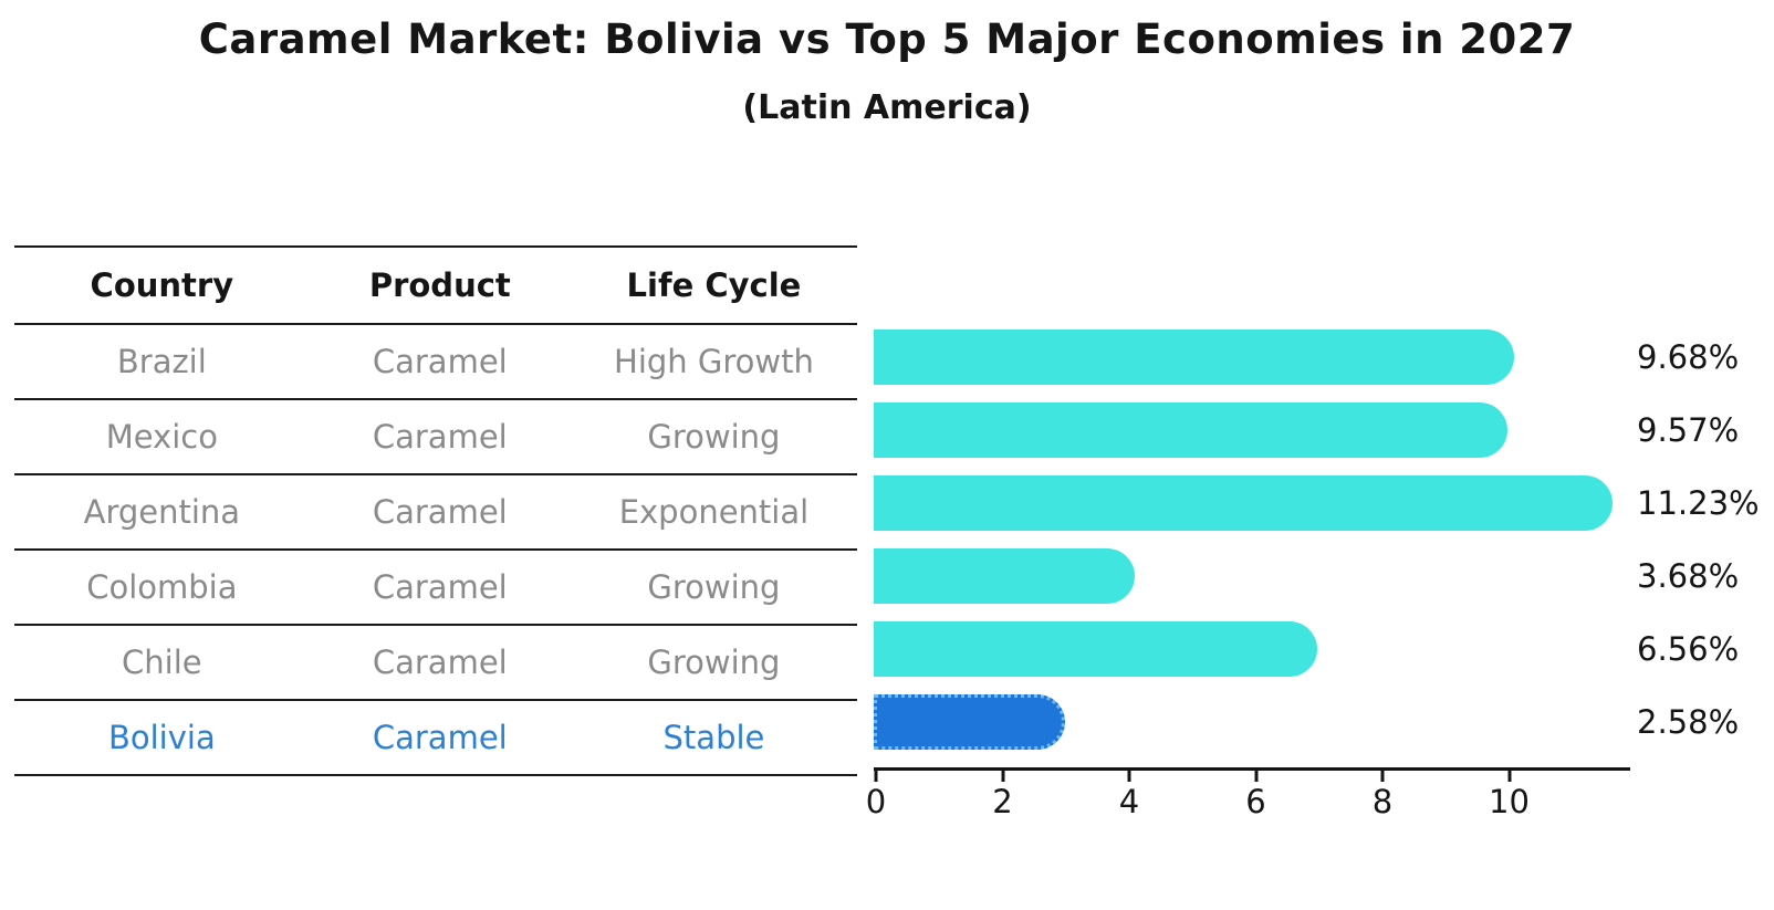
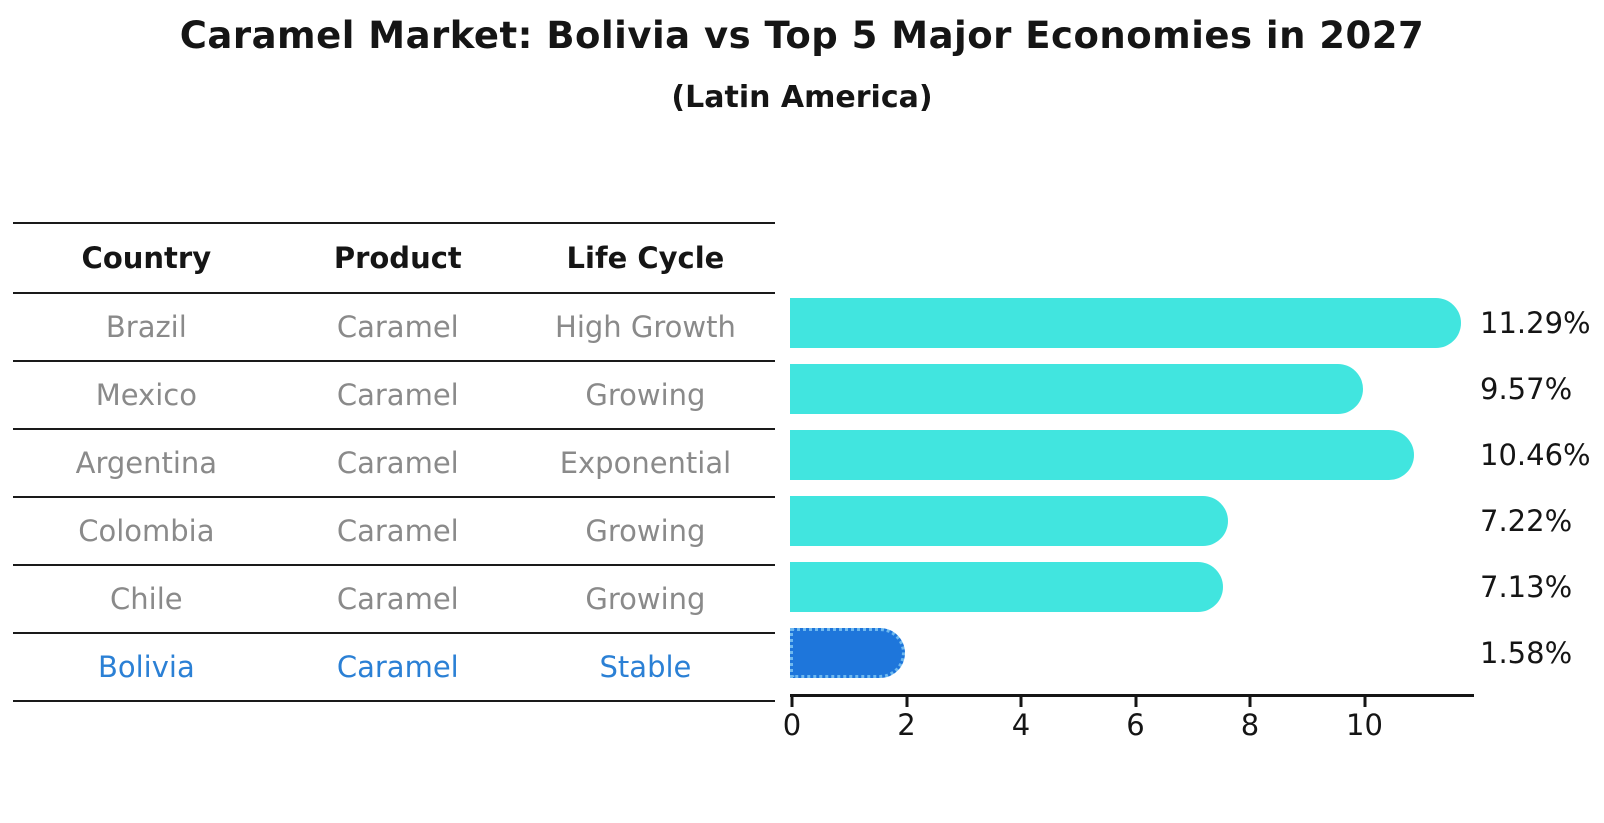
Brazil: 9.68% -> 11.29%
Argentina: 11.23% -> 10.46%
Colombia: 3.68% -> 7.22%
Chile: 6.56% -> 7.13%
Bolivia: 2.58% -> 1.58%
